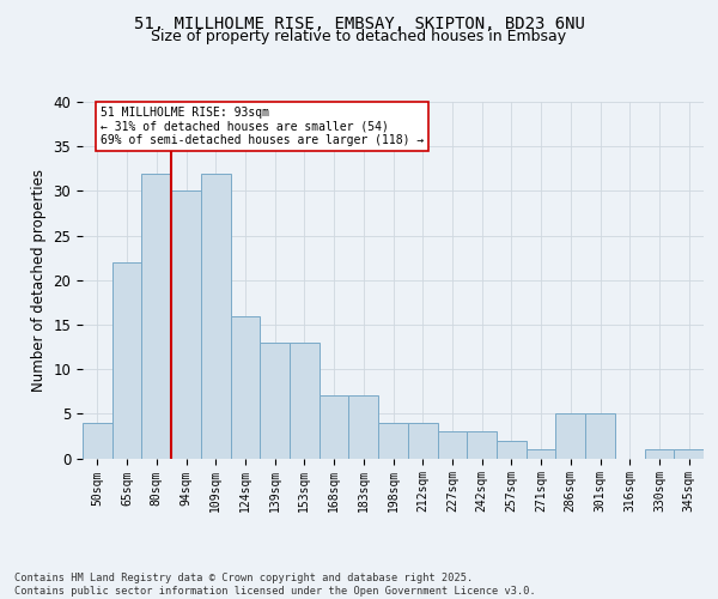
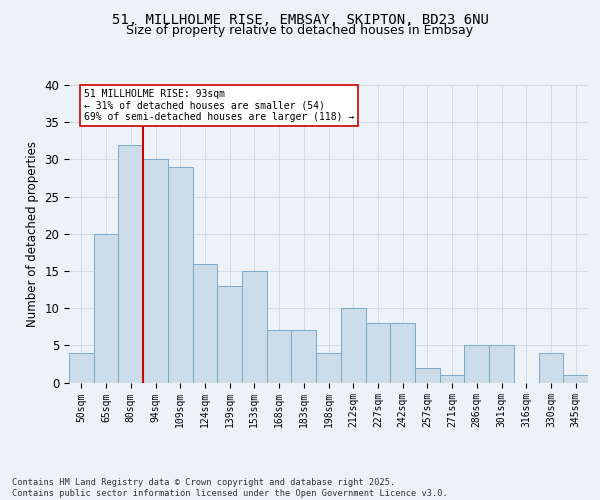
65sqm: 22 -> 20
109sqm: 32 -> 29
153sqm: 13 -> 15
212sqm: 4 -> 10
227sqm: 3 -> 8
242sqm: 3 -> 8
330sqm: 1 -> 4
